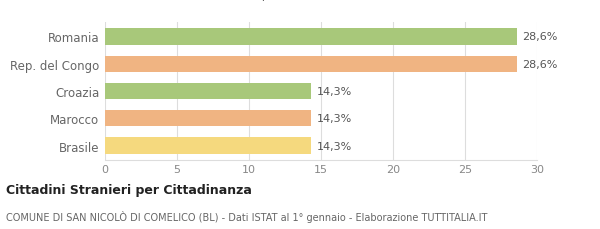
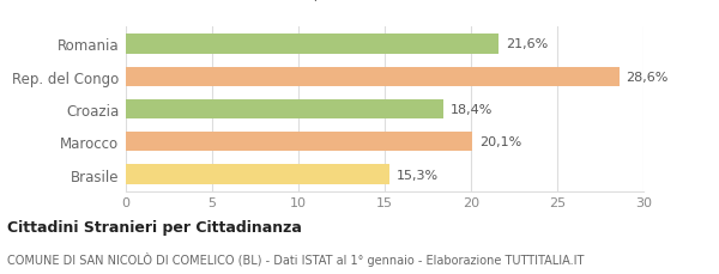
Romania: 28,6% -> 21,6%
Croazia: 14,3% -> 18,4%
Marocco: 14,3% -> 20,1%
Brasile: 14,3% -> 15,3%
